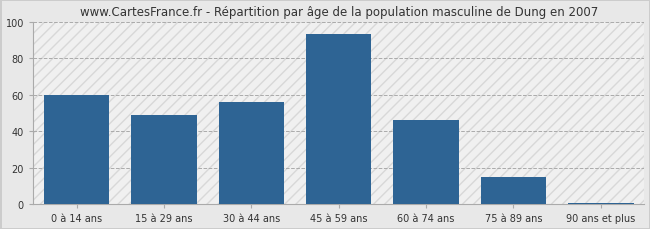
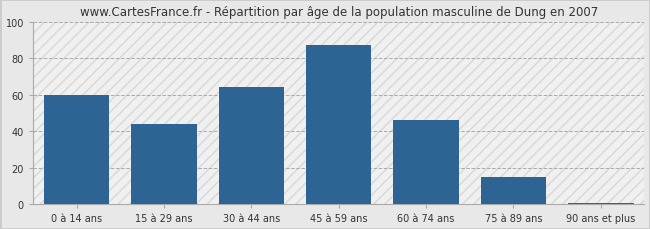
15 à 29 ans: 49 -> 44
30 à 44 ans: 56 -> 64
45 à 59 ans: 93 -> 87
